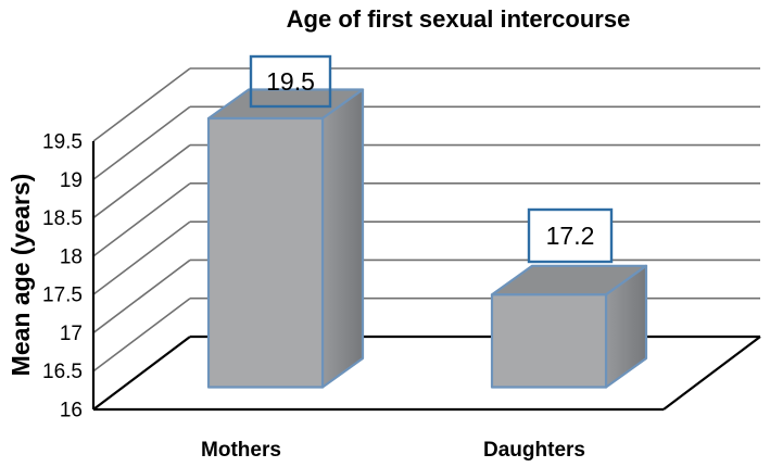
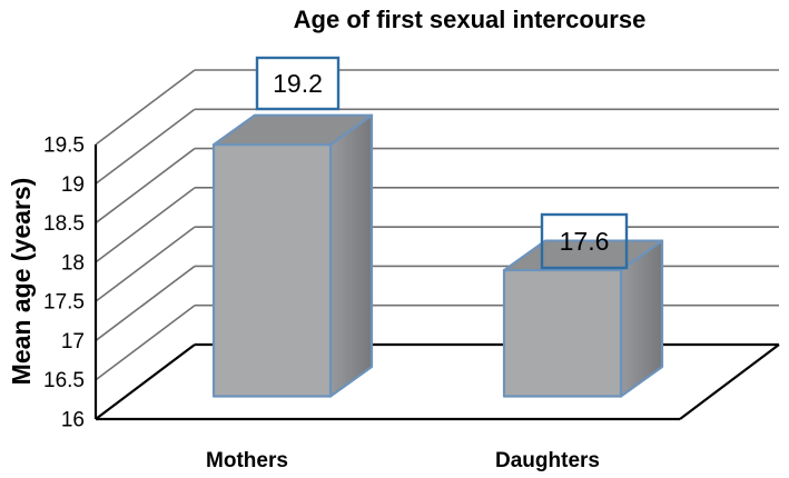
Mothers: 19.5 -> 19.2
Daughters: 17.2 -> 17.6
